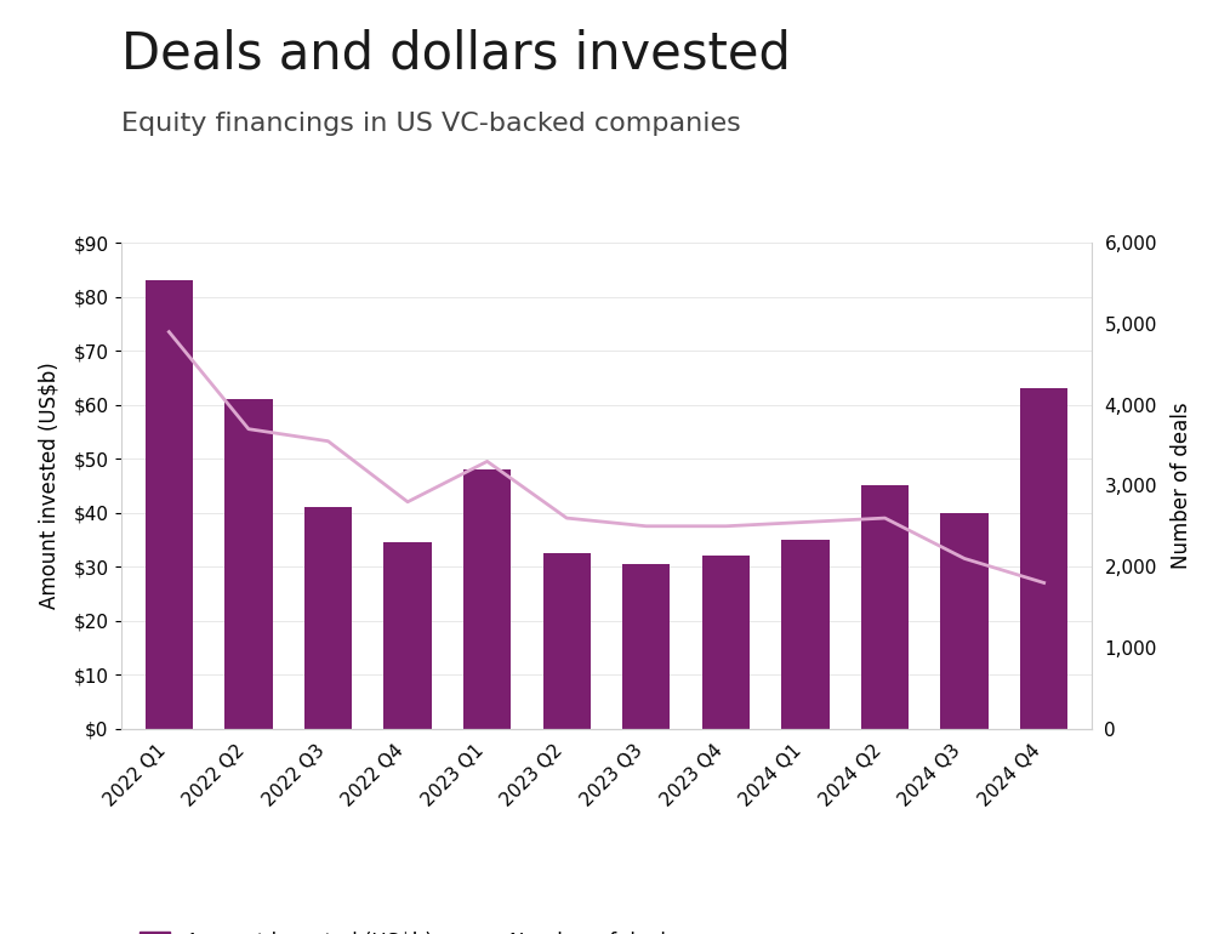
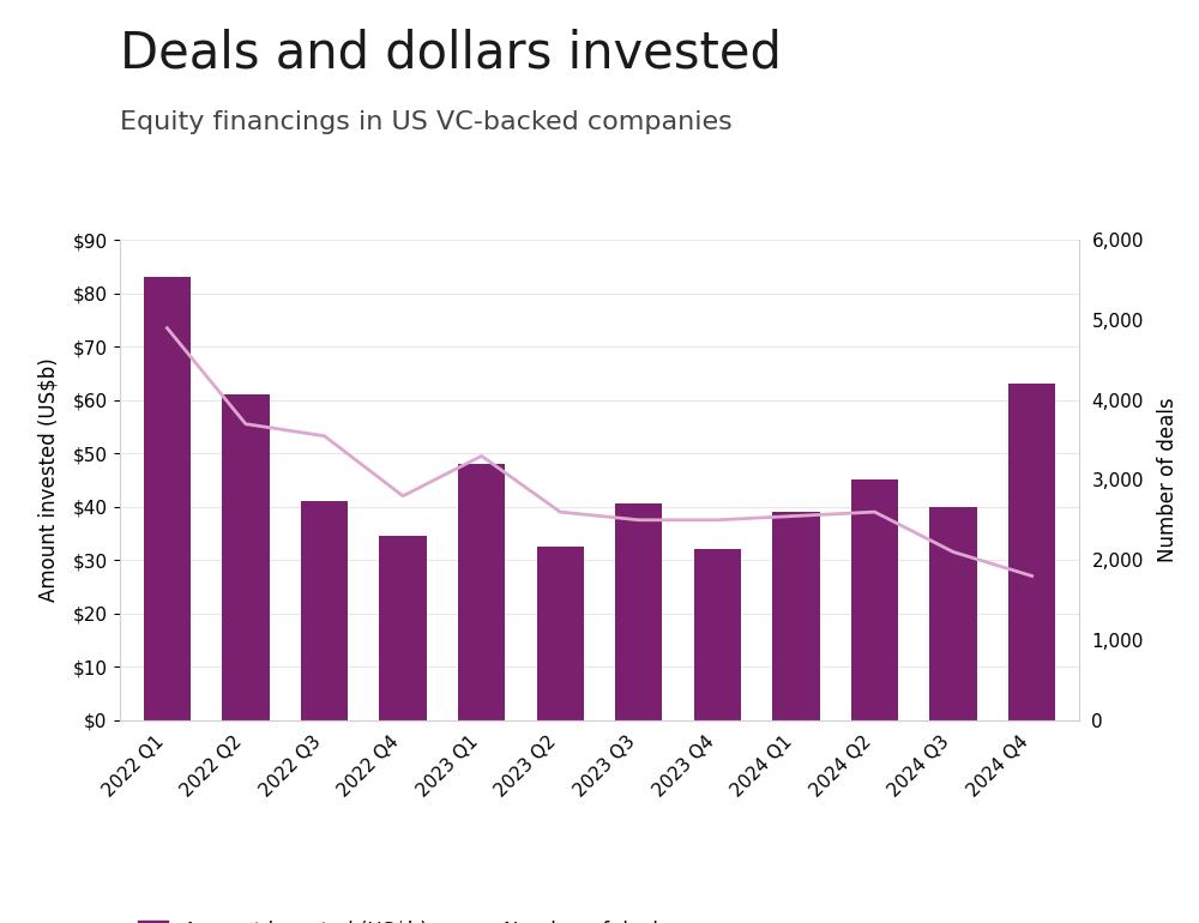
Amount invested (US$b)/2023 Q3: $30.5 -> $40.5
Amount invested (US$b)/2024 Q1: $35.0 -> $39.0
